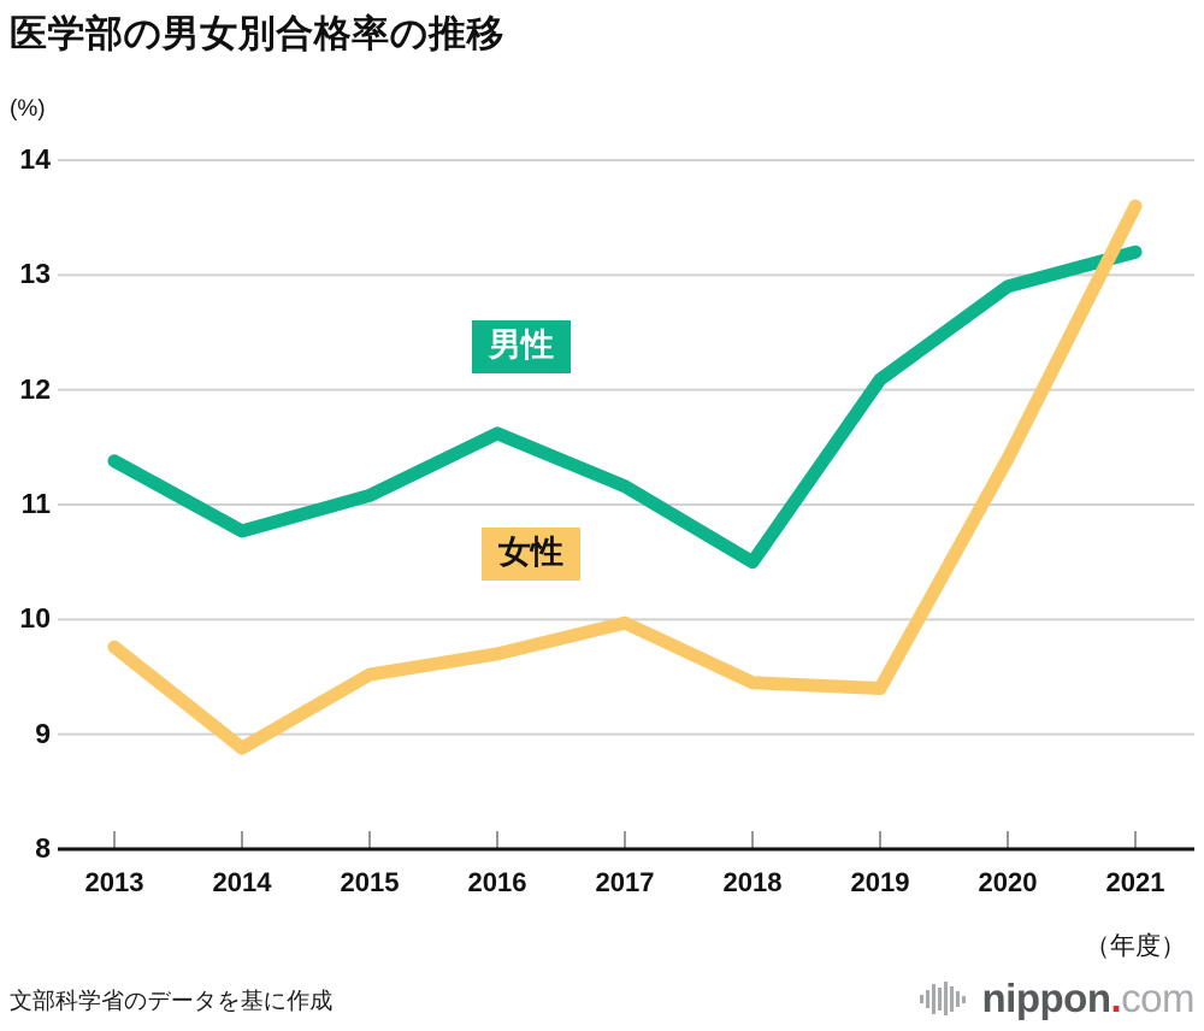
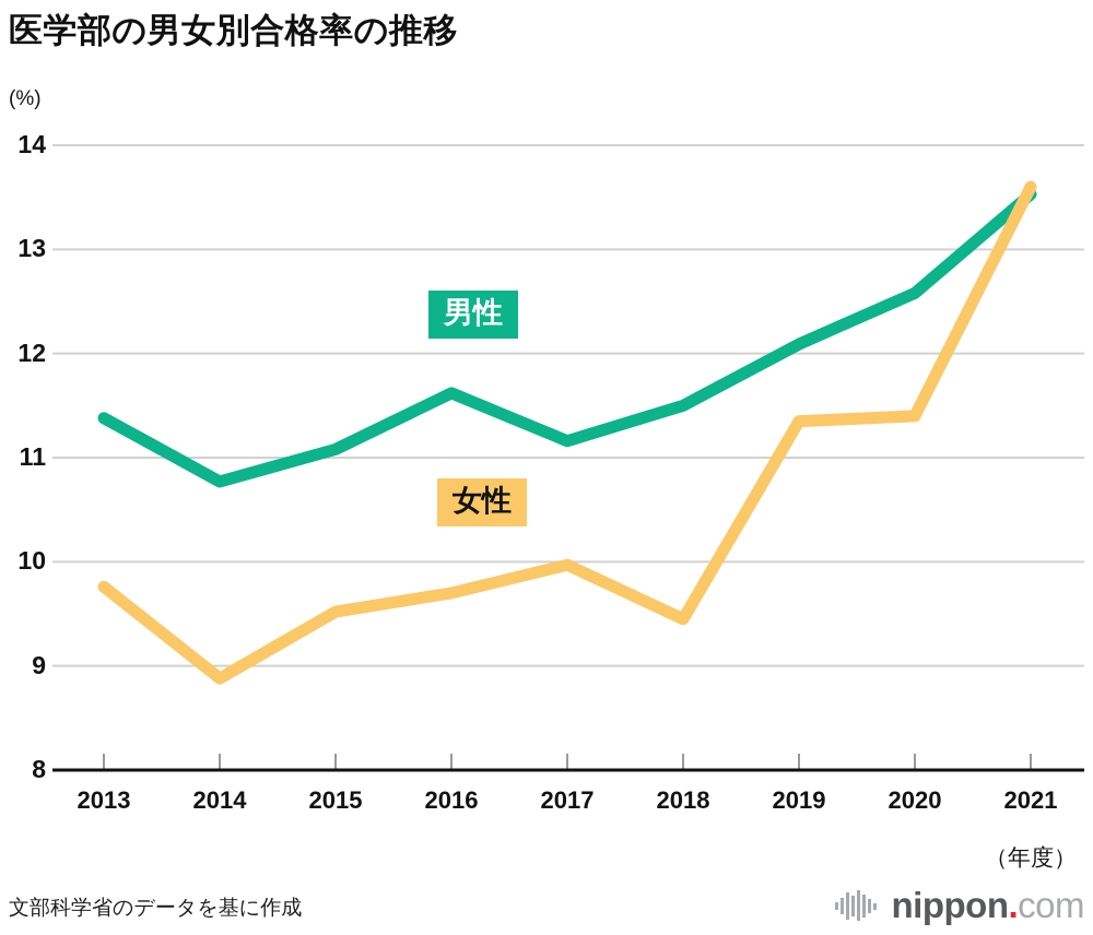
男性/2018: 10.5 -> 11.5
女性/2019: 9.4 -> 11.3
男性/2020: 12.9 -> 12.6
男性/2021: 13.2 -> 13.5
